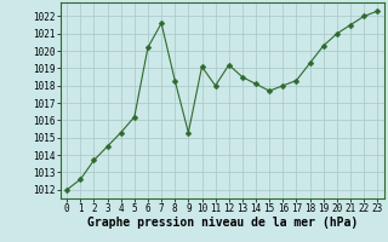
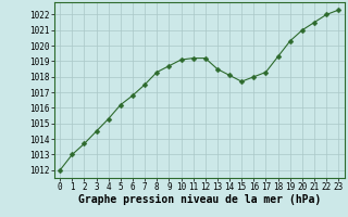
1: 1012.6 -> 1013.0
6: 1020.2 -> 1016.8
7: 1021.6 -> 1017.5
9: 1015.3 -> 1018.7
11: 1018.0 -> 1019.2
